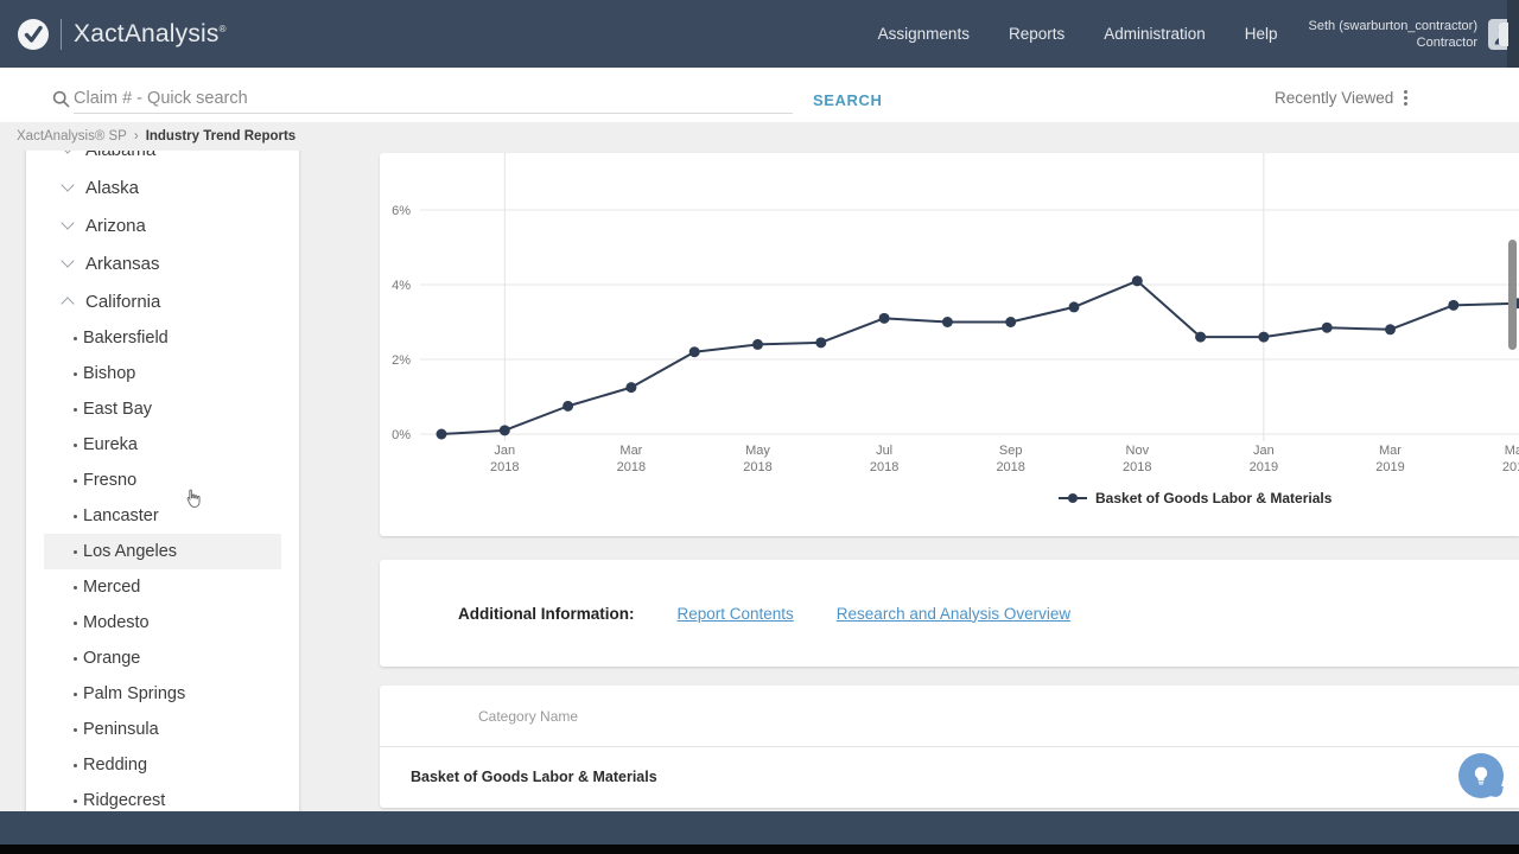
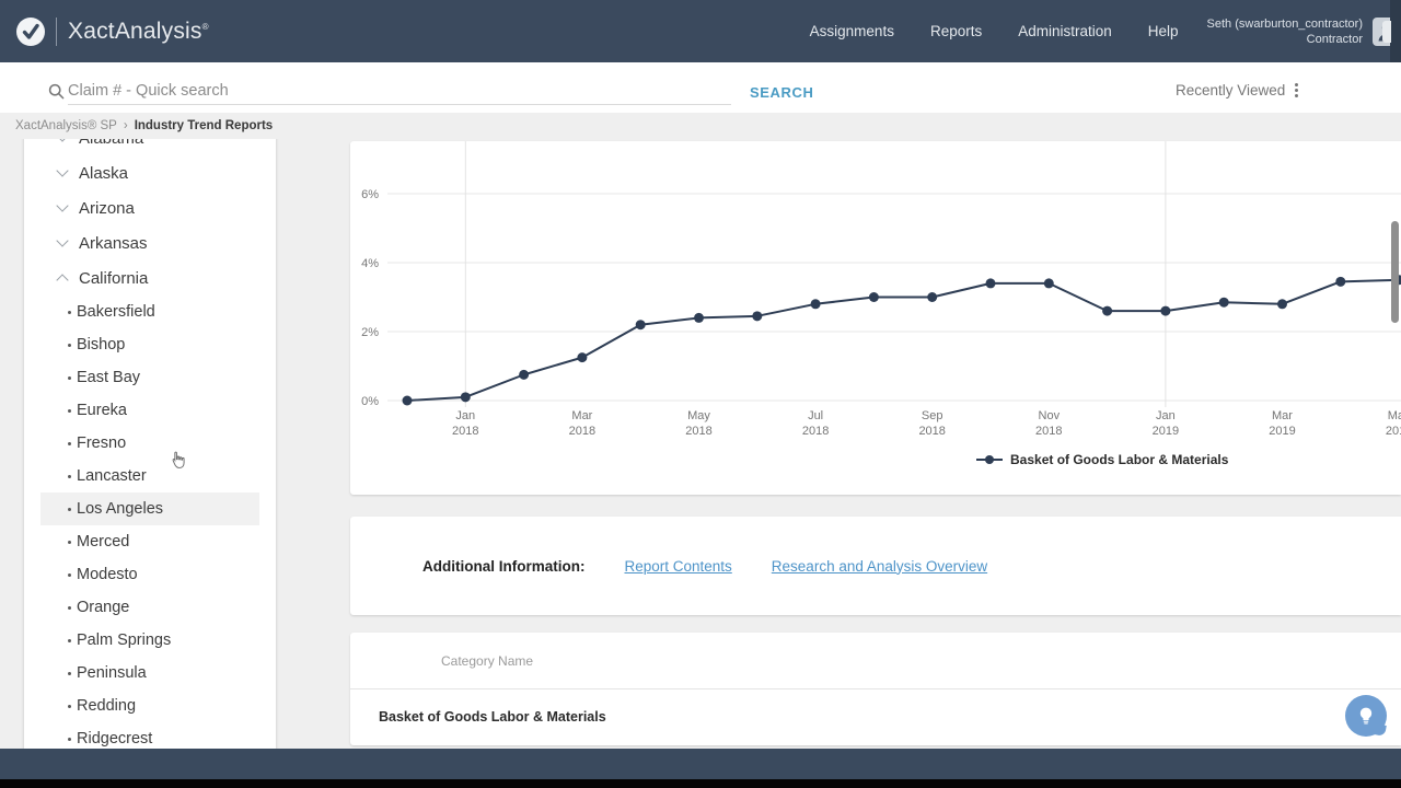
Jul 2018: 3.1% -> 2.8%
Nov 2018: 4.1% -> 3.4%
